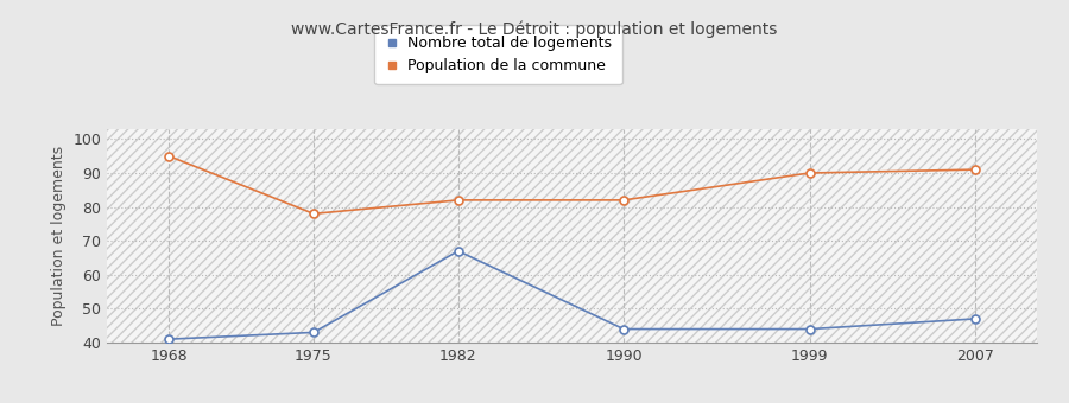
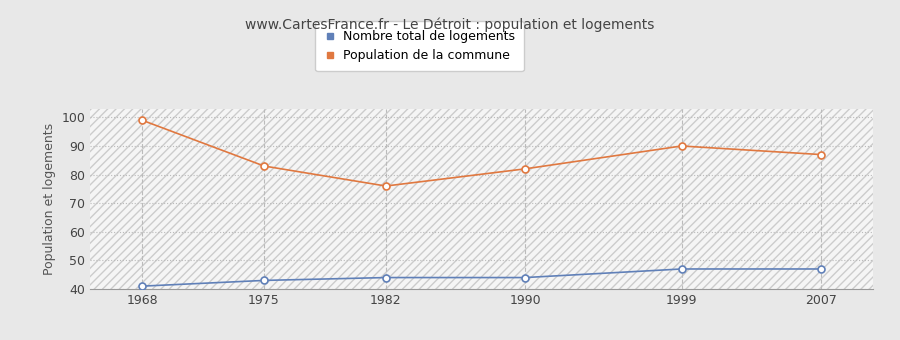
Population de la commune/1968: 95 -> 99
Population de la commune/1975: 78 -> 83
Nombre total de logements/1982: 67 -> 44
Population de la commune/1982: 82 -> 76
Nombre total de logements/1999: 44 -> 47
Population de la commune/2007: 91 -> 87
